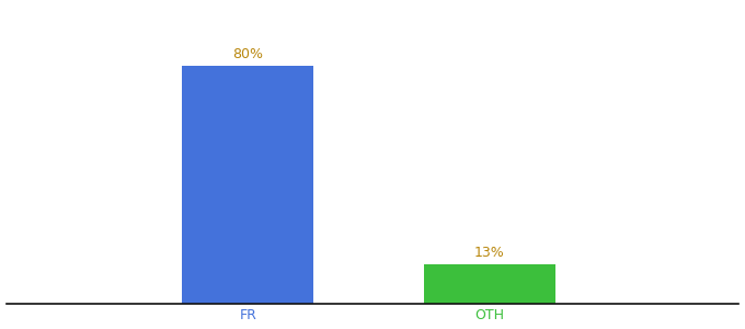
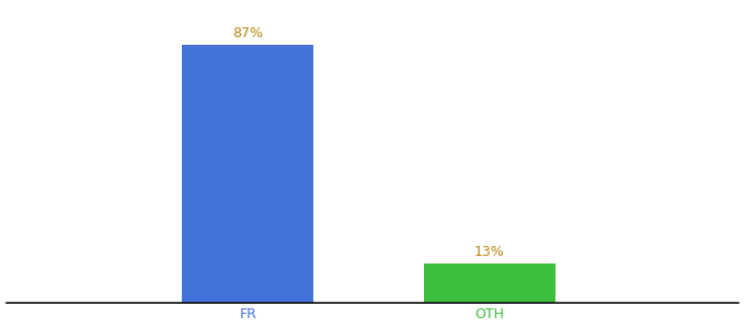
FR: 80% -> 87%
